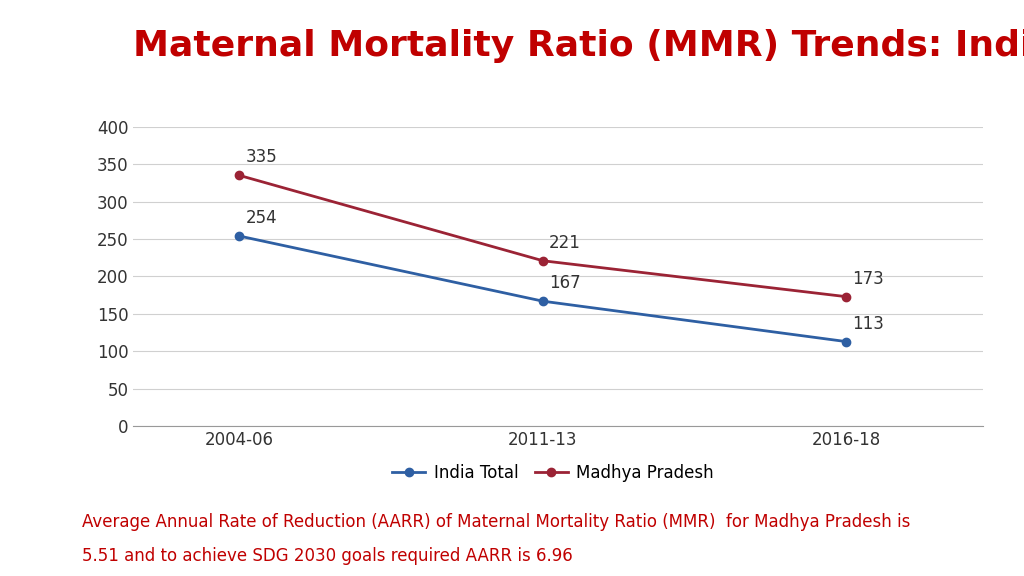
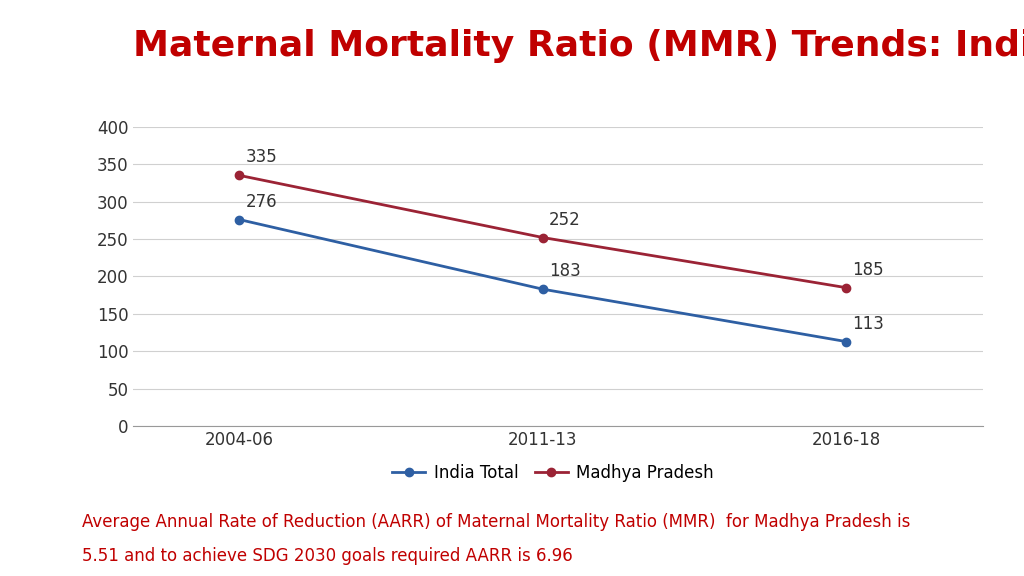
India Total/2004-06: 254 -> 276
India Total/2011-13: 167 -> 183
Madhya Pradesh/2011-13: 221 -> 252
Madhya Pradesh/2016-18: 173 -> 185
